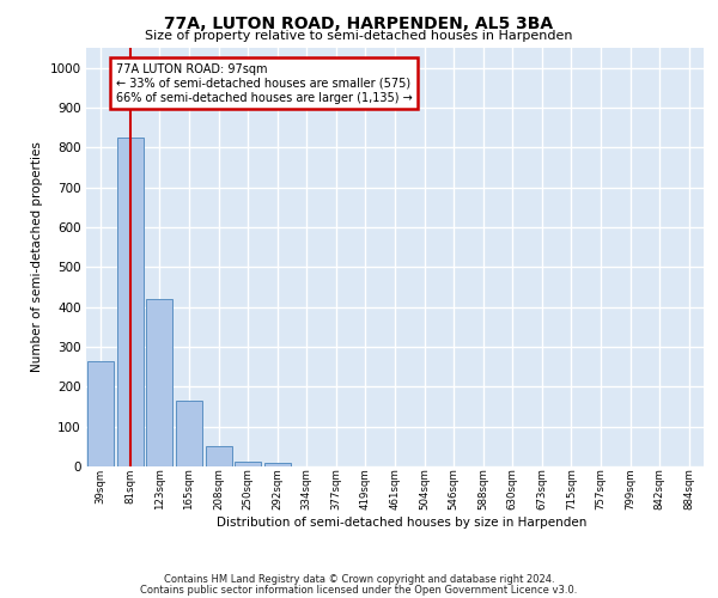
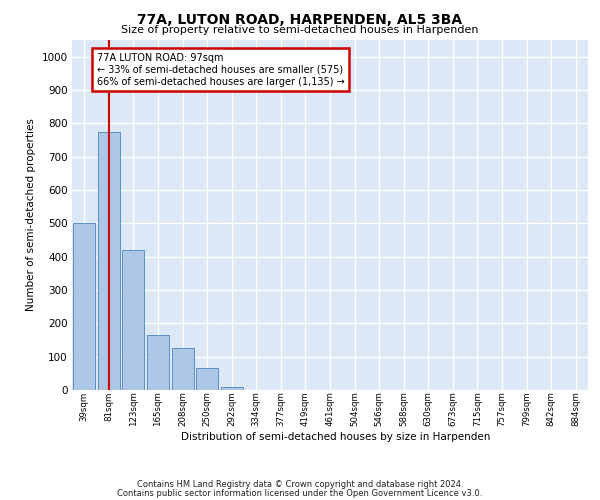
39sqm: 265 -> 500
81sqm: 825 -> 775
208sqm: 50 -> 125
250sqm: 13 -> 65
